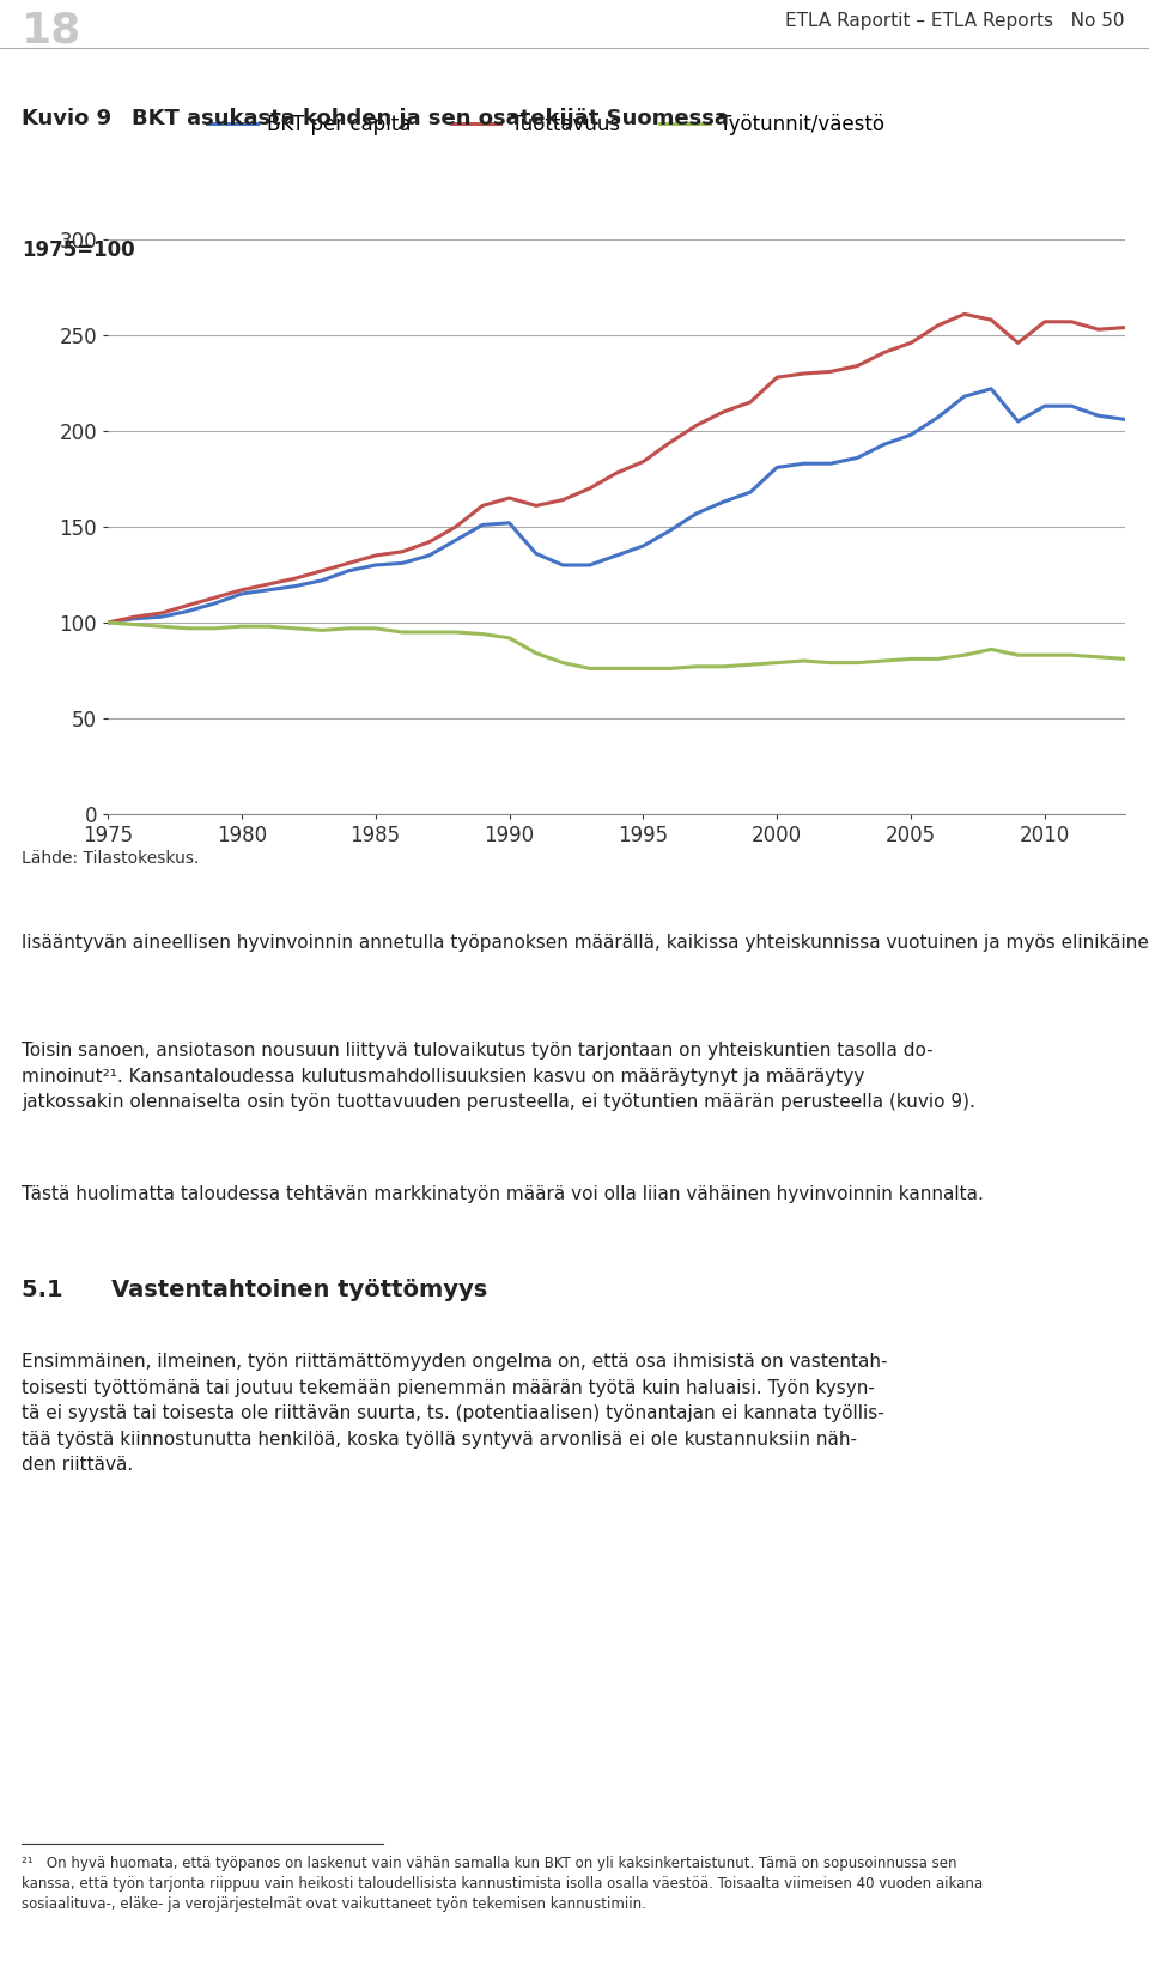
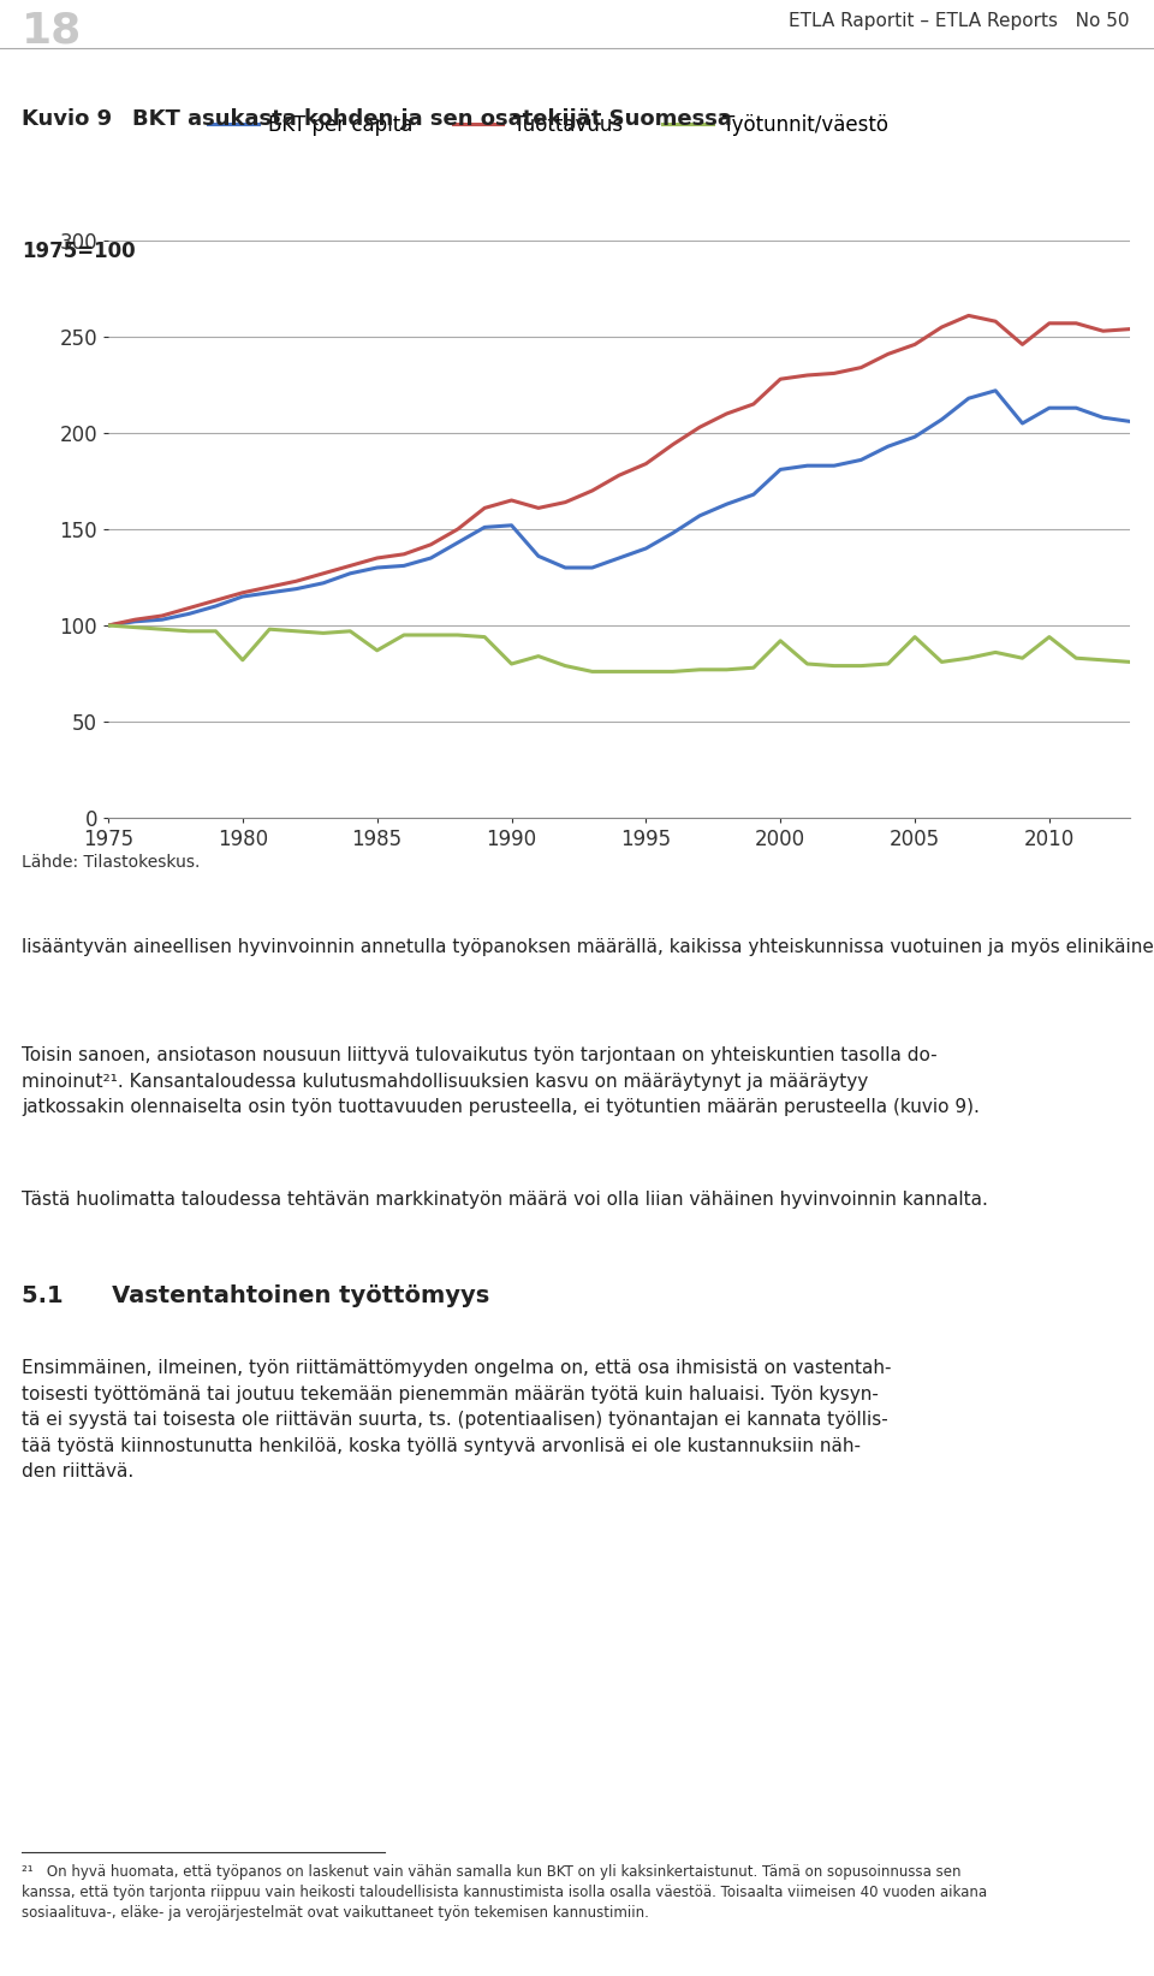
Työtunnit/väestö/1980: 98 -> 82
Työtunnit/väestö/1985: 97 -> 87
Työtunnit/väestö/1990: 92 -> 80
Työtunnit/väestö/2000: 79 -> 92
Työtunnit/väestö/2005: 81 -> 94
Työtunnit/väestö/2010: 83 -> 94
